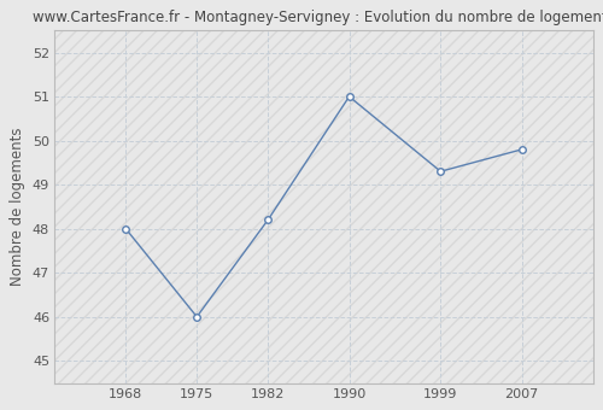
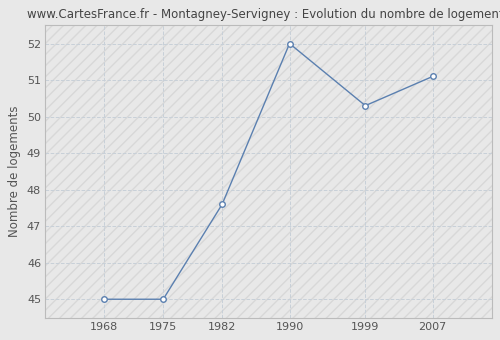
1968: 48.0 -> 45.0
1975: 46.0 -> 45.0
1982: 48.2 -> 47.6
1990: 51.0 -> 52.0
1999: 49.3 -> 50.3
2007: 49.8 -> 51.1
